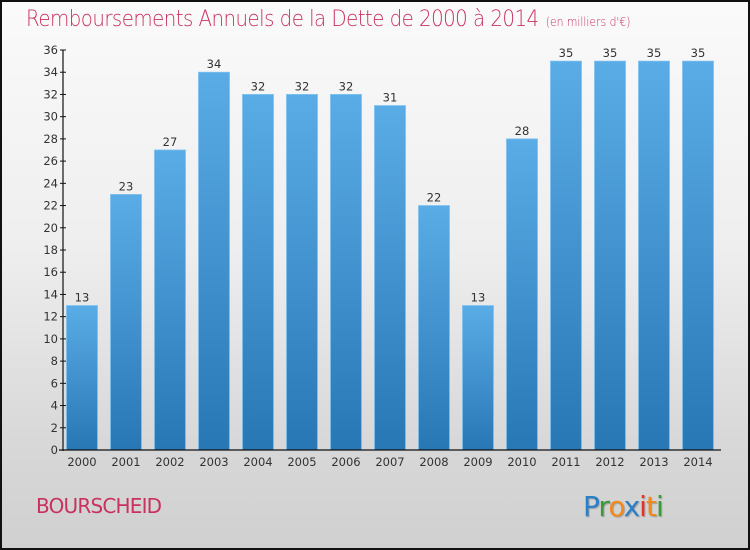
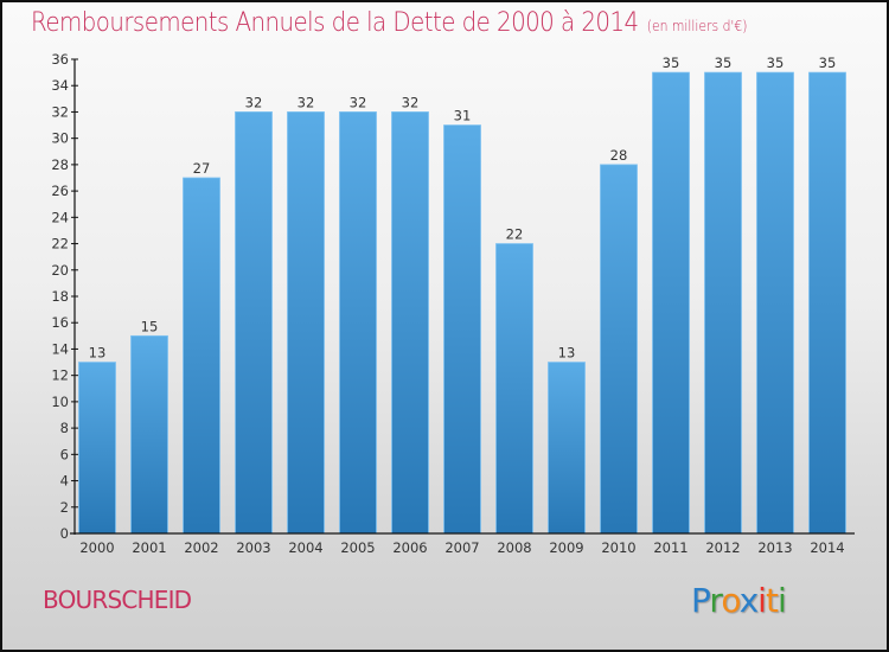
2001: 23 -> 15
2003: 34 -> 32
